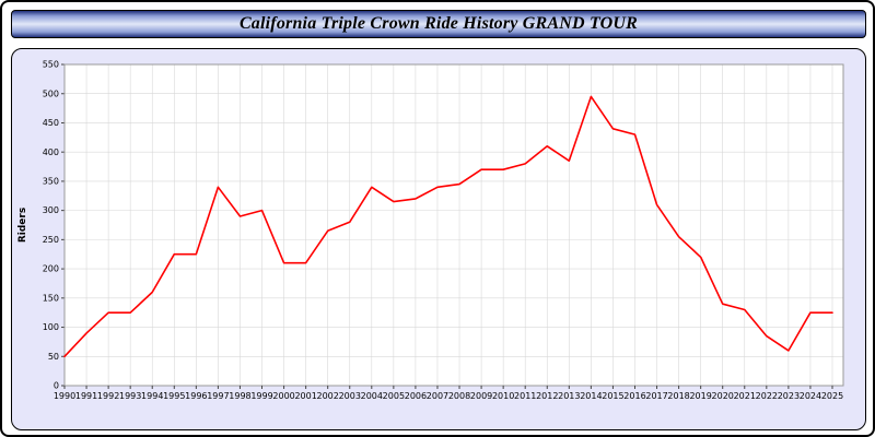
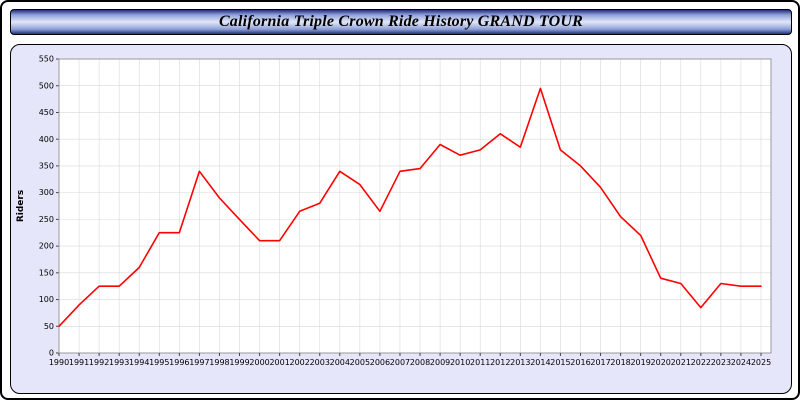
1999: 300 -> 250
2006: 320 -> 260
2009: 370 -> 390
2015: 440 -> 380
2016: 430 -> 350
2023: 60 -> 130
